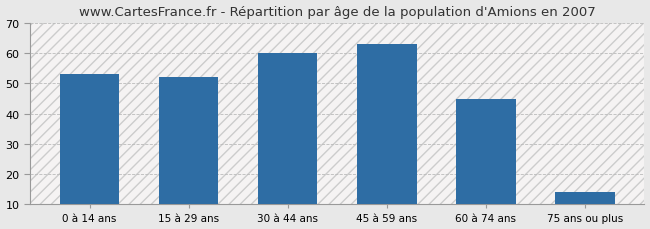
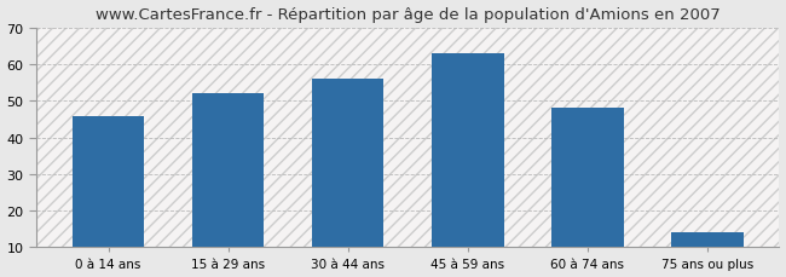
0 à 14 ans: 53 -> 46
30 à 44 ans: 60 -> 56
60 à 74 ans: 45 -> 48
